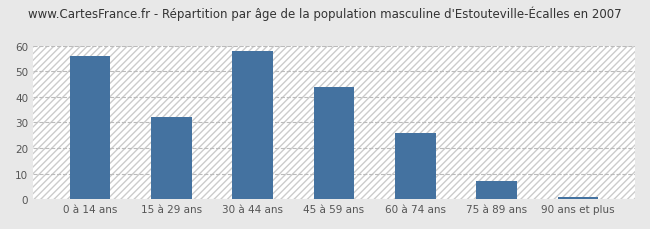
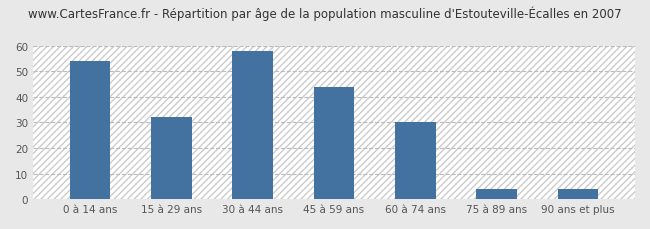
0 à 14 ans: 56 -> 54
60 à 74 ans: 26 -> 30
75 à 89 ans: 7 -> 4
90 ans et plus: 1 -> 4
